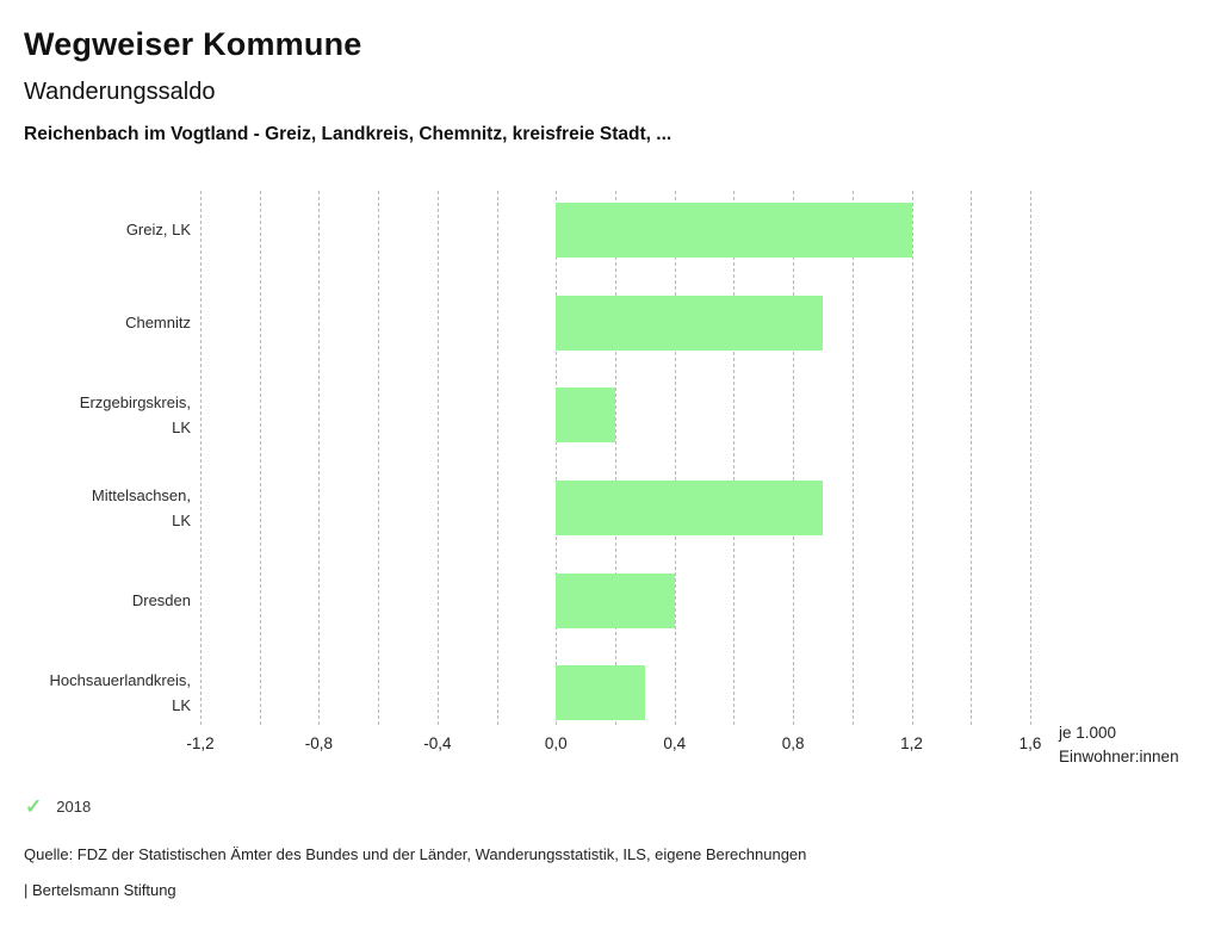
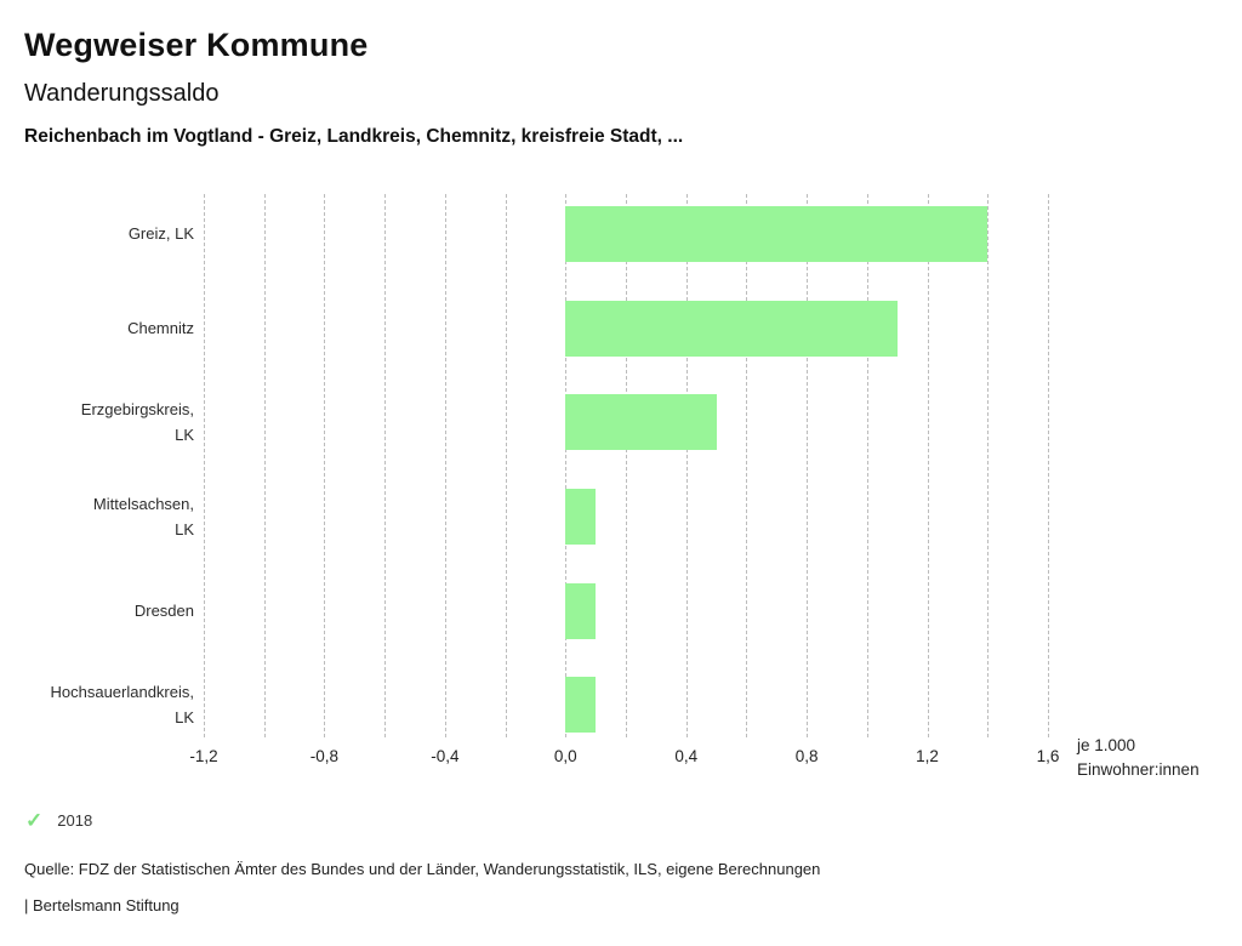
Greiz, LK: 1,2 -> 1,4
Chemnitz: 0,9 -> 1,1
Erzgebirgskreis, LK: 0,2 -> 0,5
Mittelsachsen, LK: 0,9 -> 0,1
Dresden: 0,4 -> 0,1
Hochsauerlandkreis, LK: 0,3 -> 0,1
